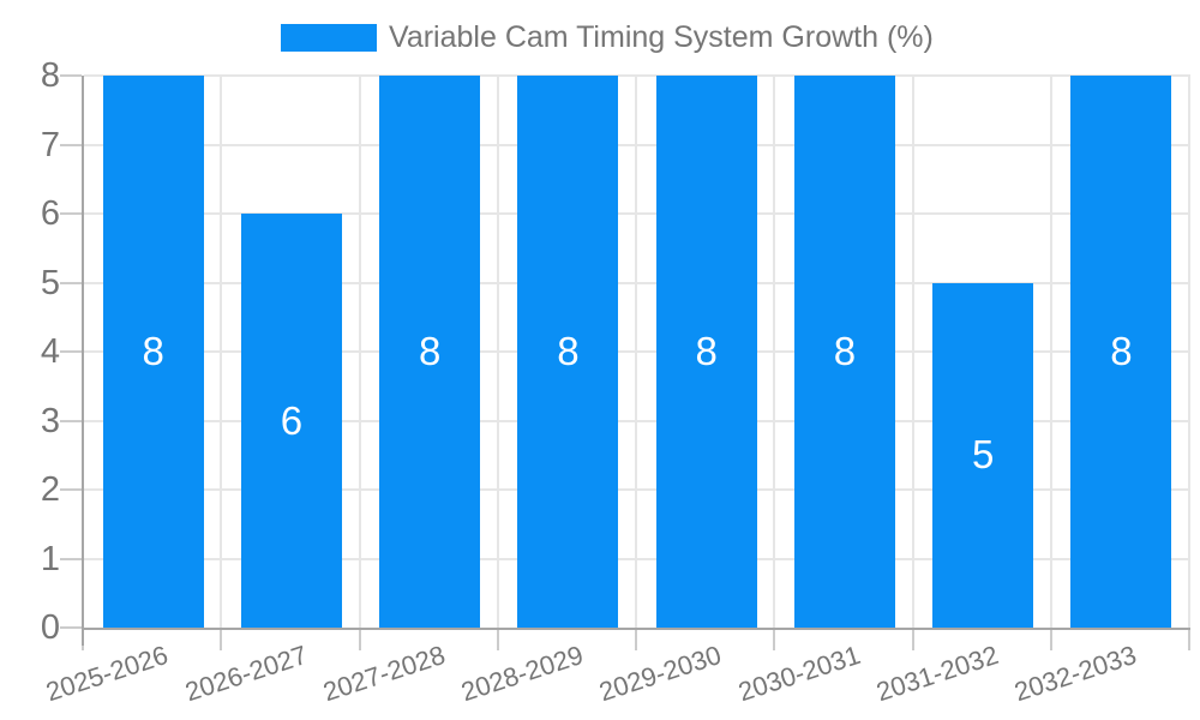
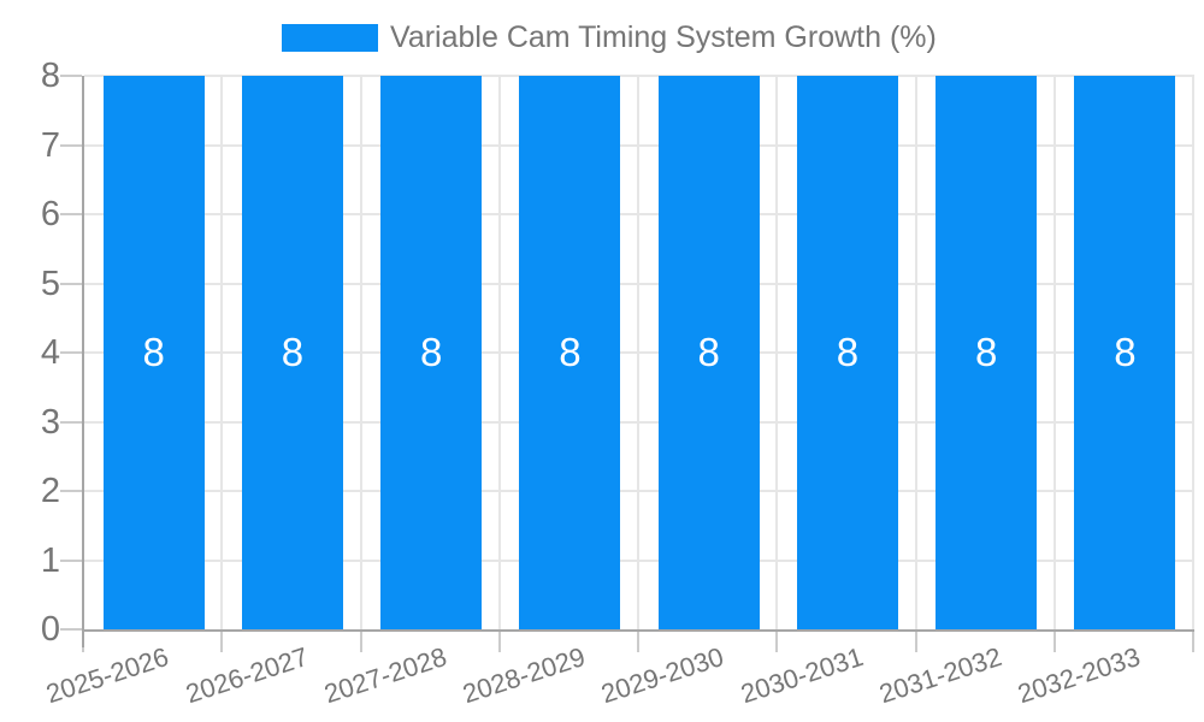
2026-2027: 6 -> 8
2031-2032: 5 -> 8
